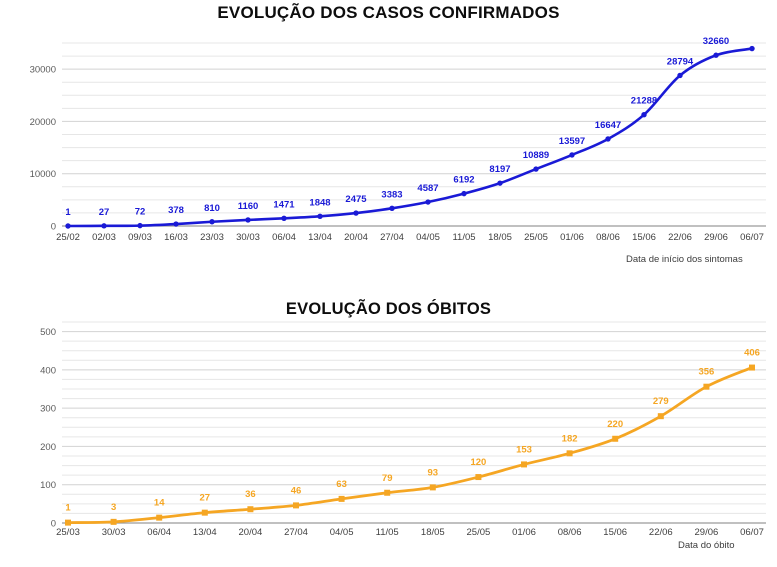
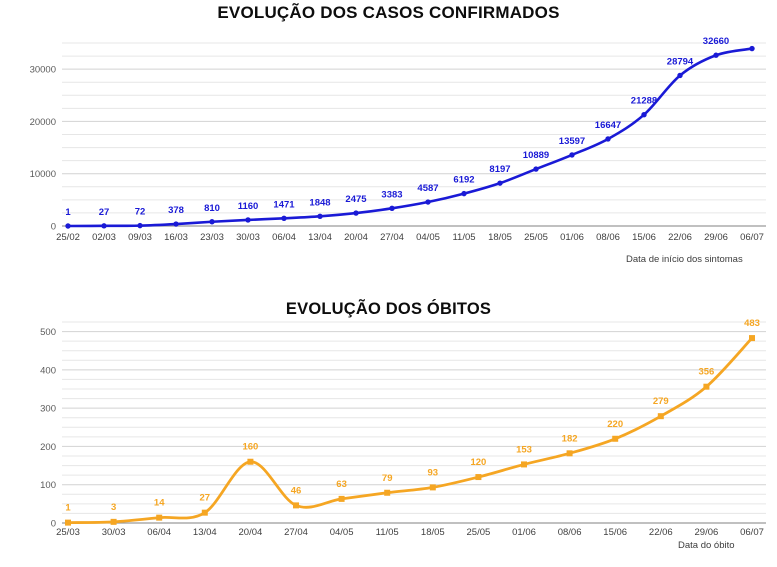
EVOLUÇÃO DOS ÓBITOS/20/04: 36 -> 160
EVOLUÇÃO DOS ÓBITOS/06/07: 406 -> 483
